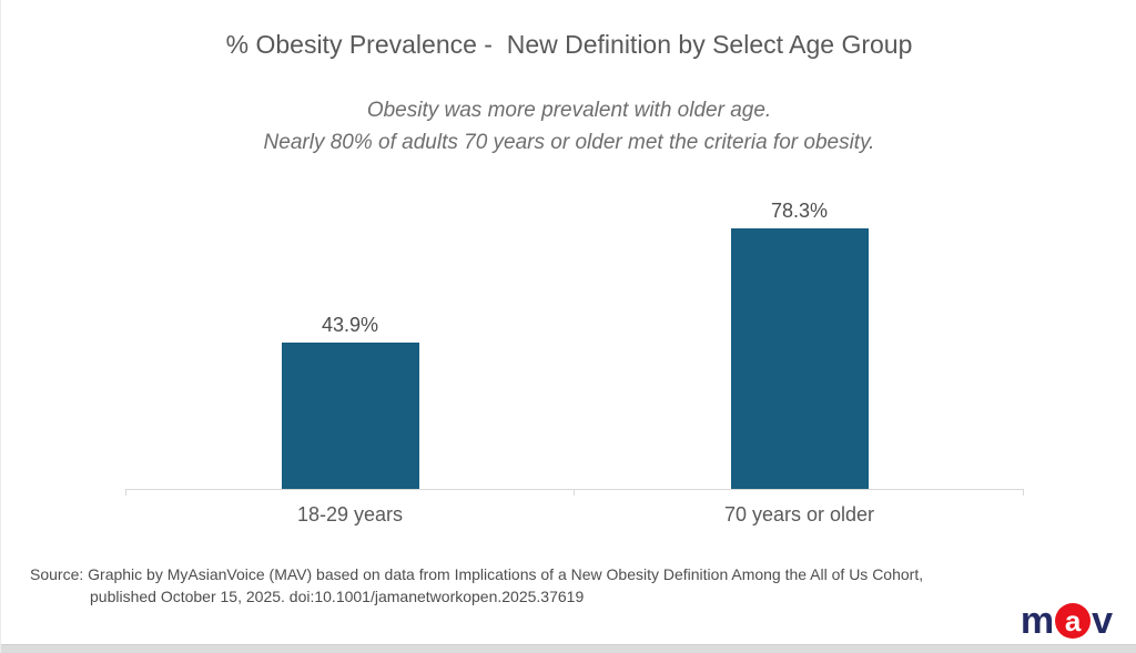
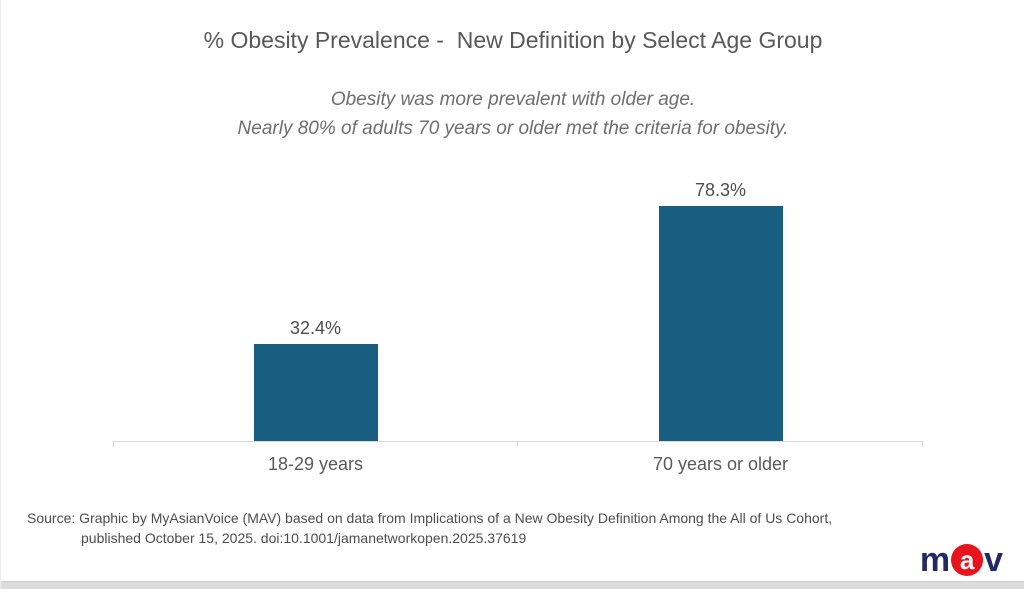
18-29 years: 43.9% -> 32.4%
